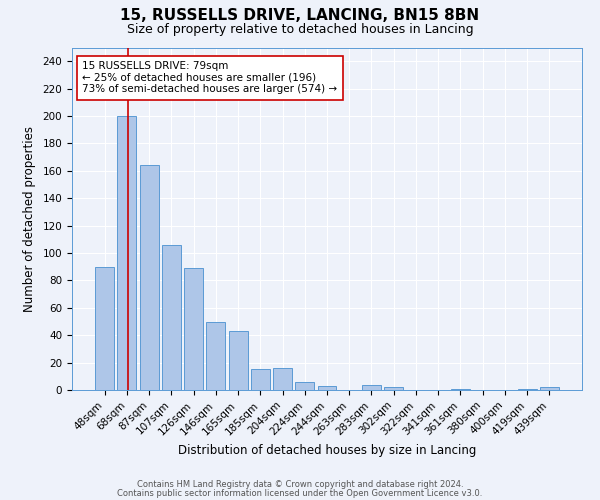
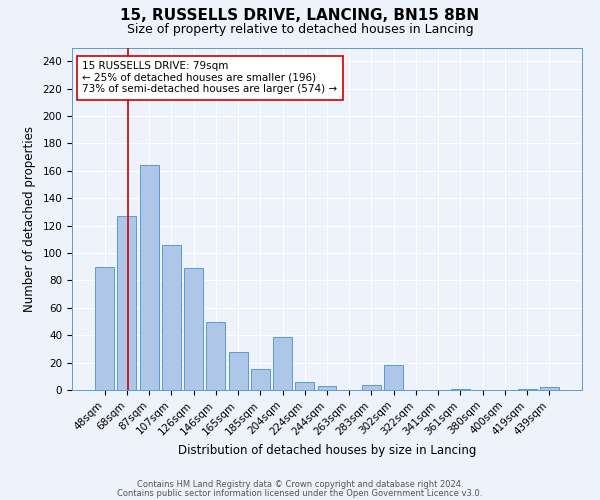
68sqm: 200 -> 127
165sqm: 43 -> 28
204sqm: 16 -> 39
302sqm: 2 -> 18
